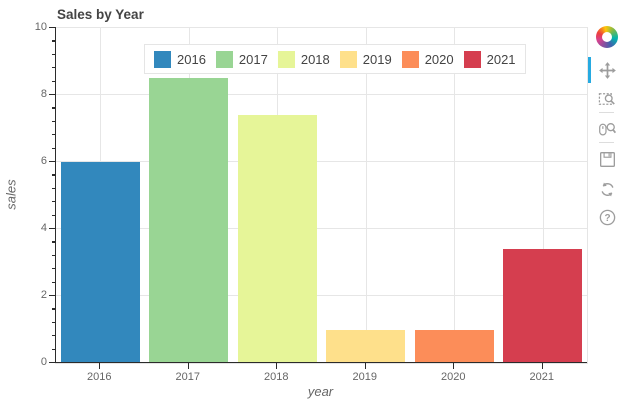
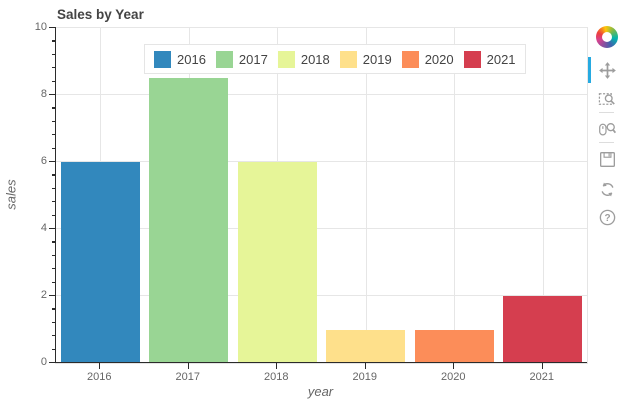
2018: 7.4 -> 6.0
2021: 3.4 -> 2.0
